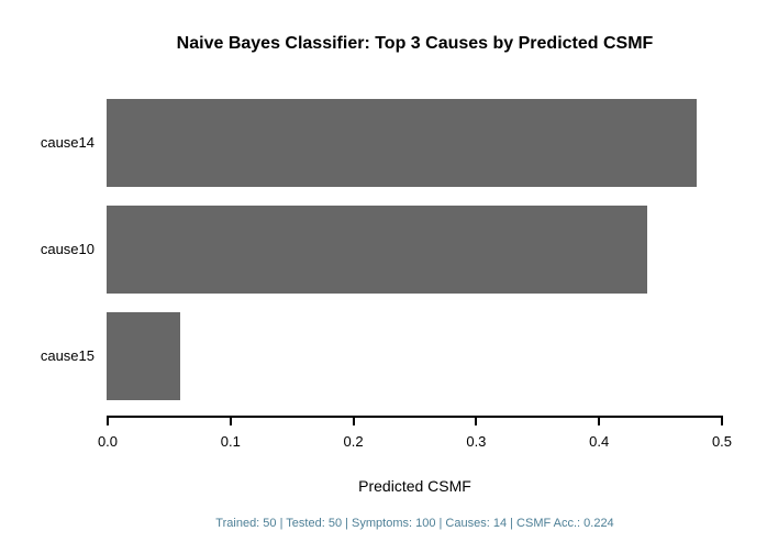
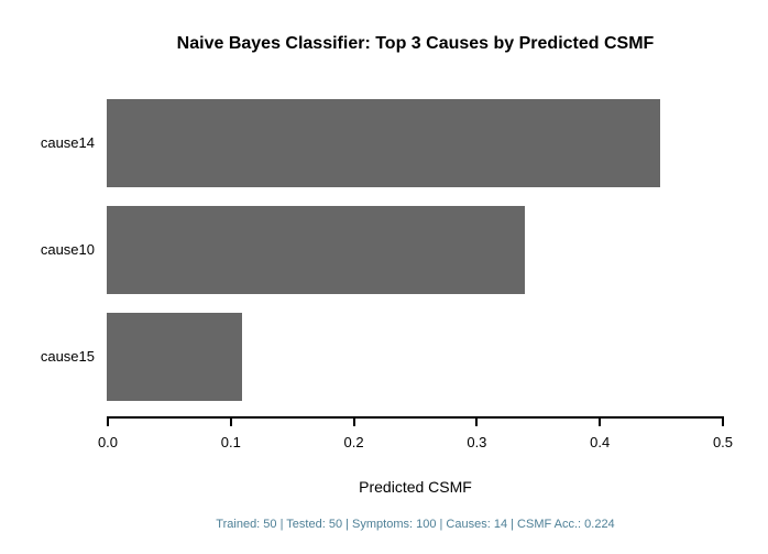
cause14: 0.48 -> 0.45
cause10: 0.44 -> 0.34
cause15: 0.06 -> 0.11
